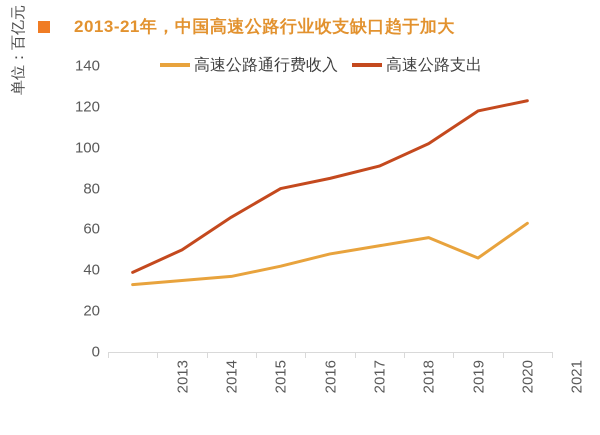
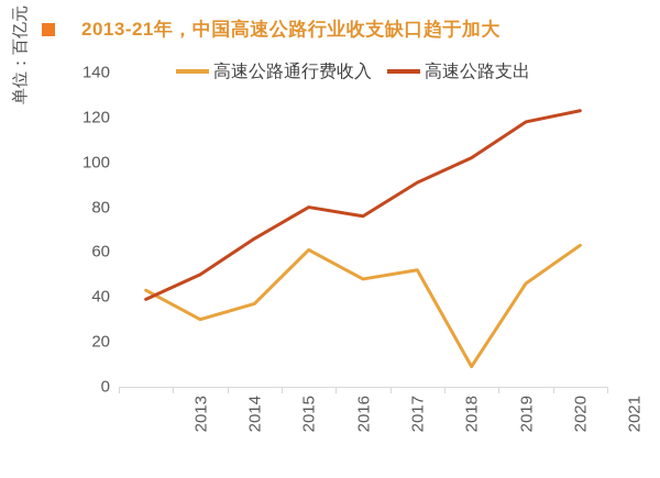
高速公路通行费收入/2013: 33 -> 43
高速公路通行费收入/2014: 35 -> 30
高速公路通行费收入/2016: 42 -> 61
高速公路支出/2017: 85 -> 76
高速公路通行费收入/2019: 56 -> 9
